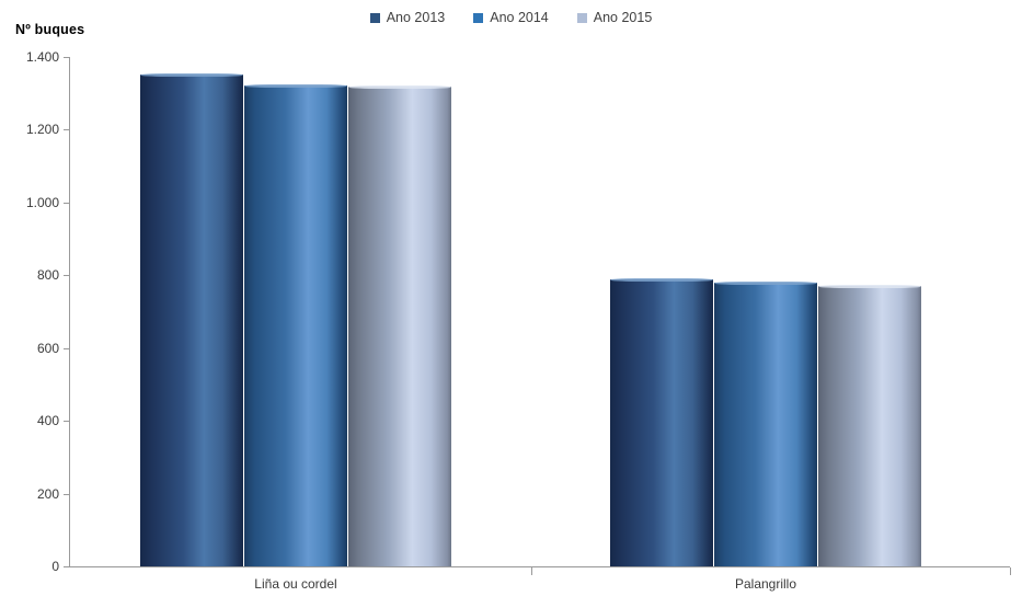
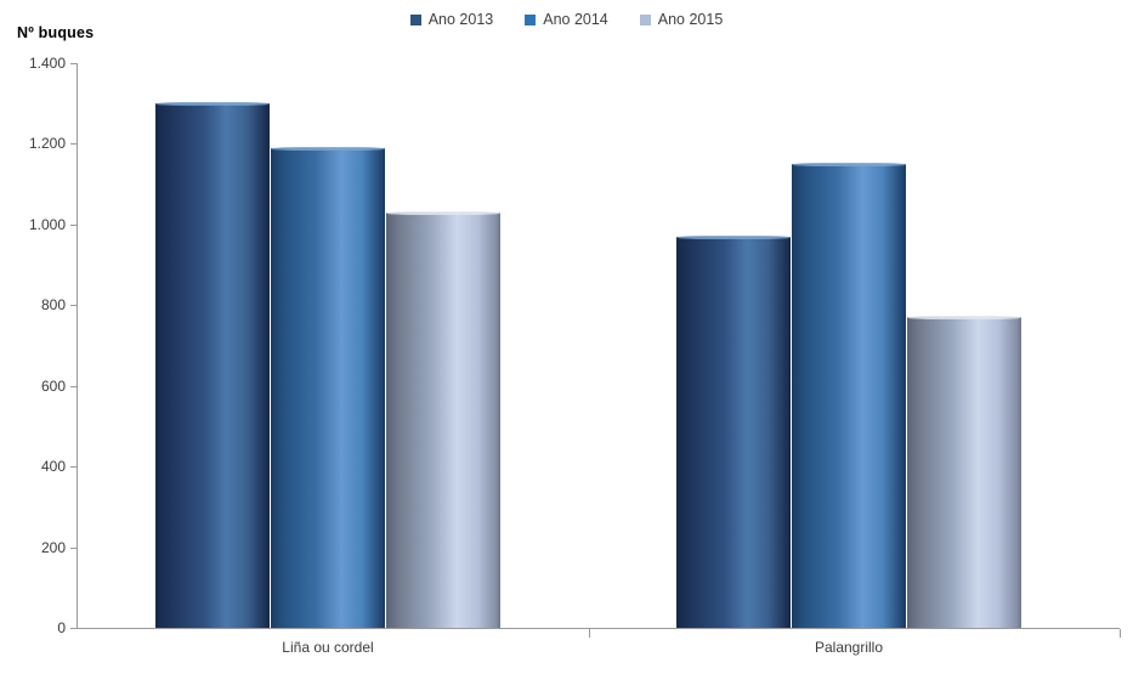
Ano 2013/Liña ou cordel: 1350 -> 1300
Ano 2014/Liña ou cordel: 1320 -> 1190
Ano 2015/Liña ou cordel: 1320 -> 1030
Ano 2013/Palangrillo: 790 -> 970
Ano 2014/Palangrillo: 780 -> 1150
